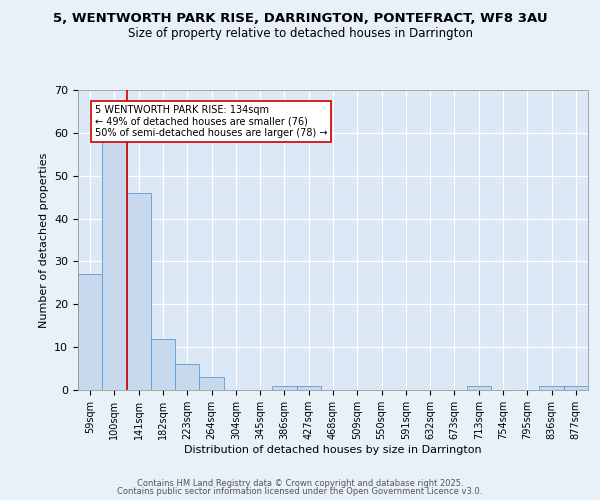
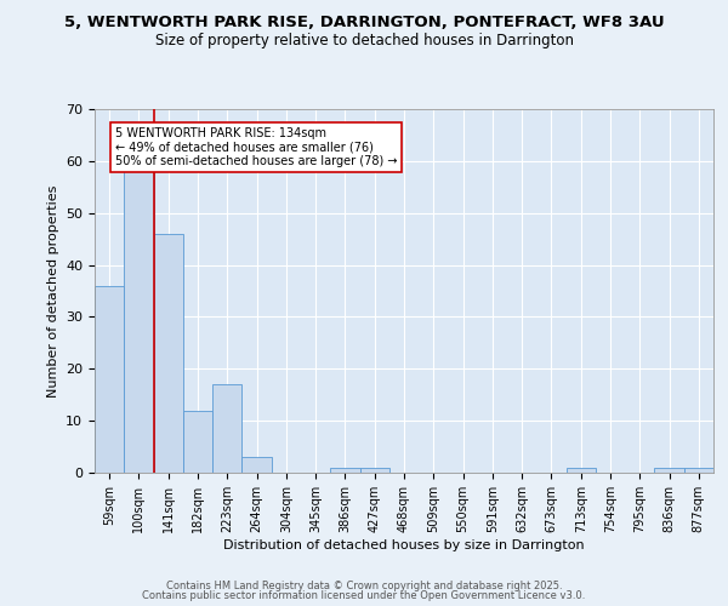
59sqm: 27 -> 36
223sqm: 6 -> 17
